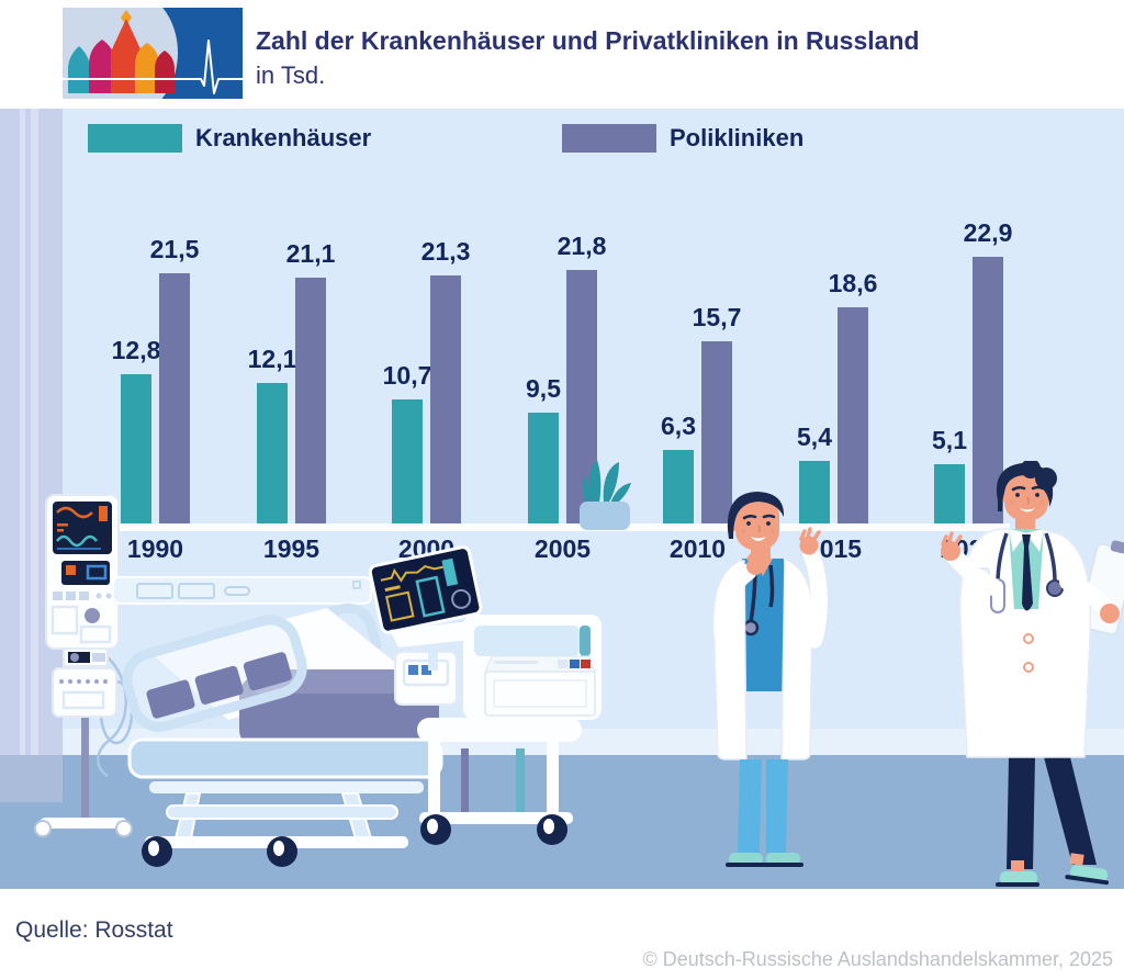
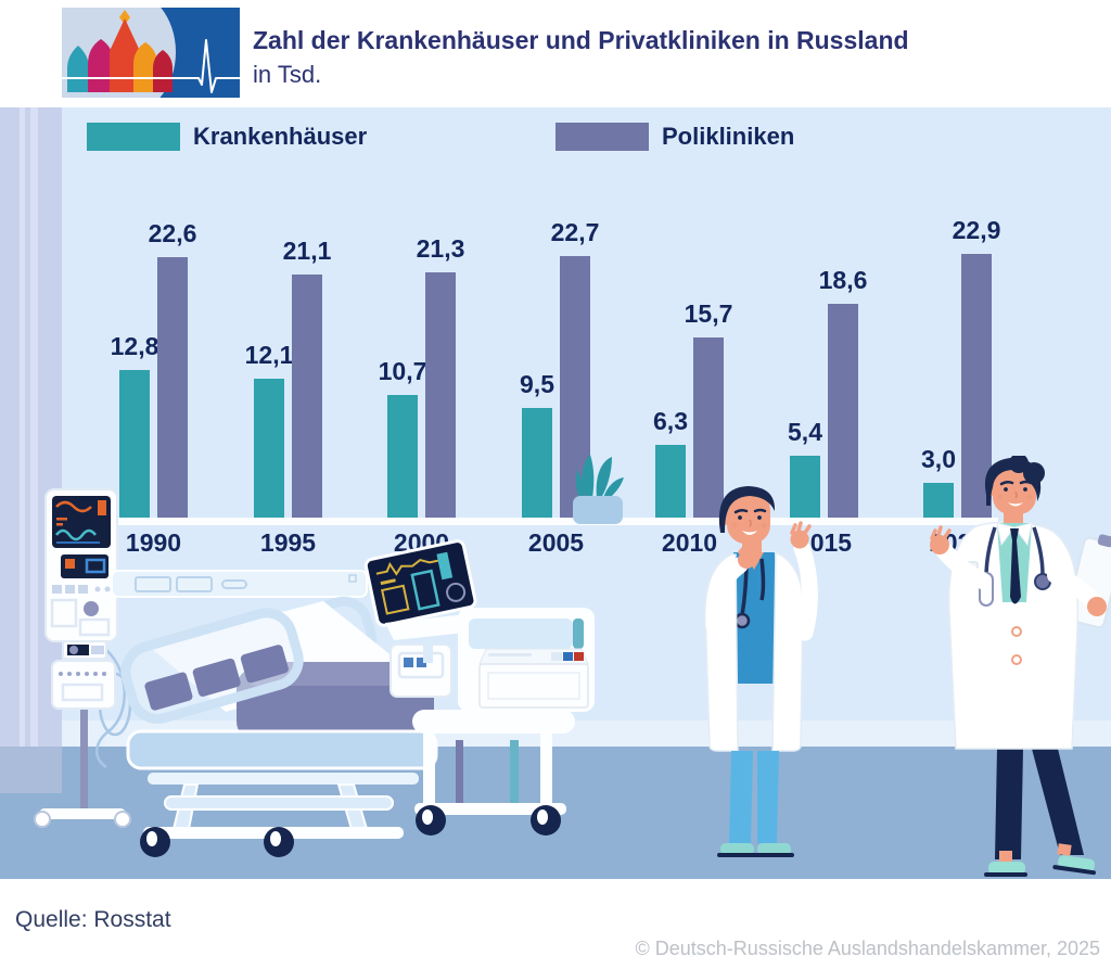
Polikliniken/1990: 21,5 -> 22,6
Polikliniken/2005: 21,8 -> 22,7
Krankenhäuser/2020: 5,1 -> 3,0
